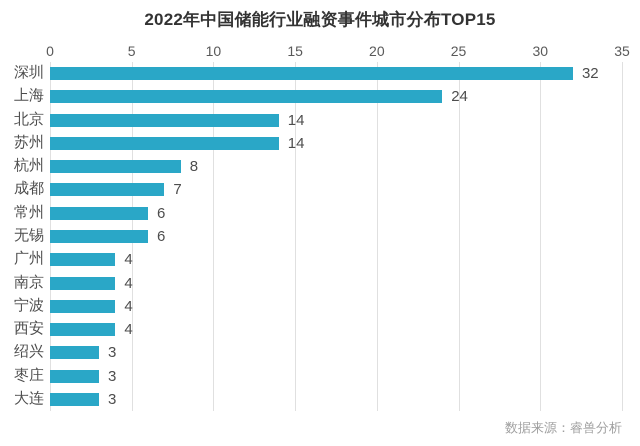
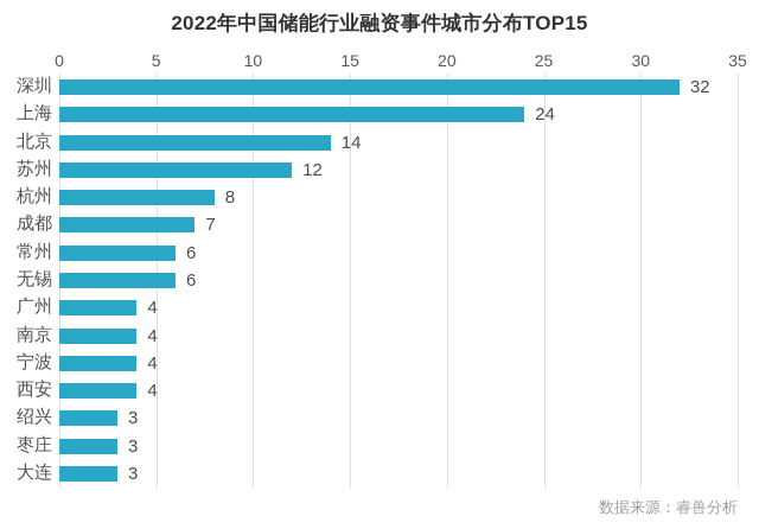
苏州: 14 -> 12
